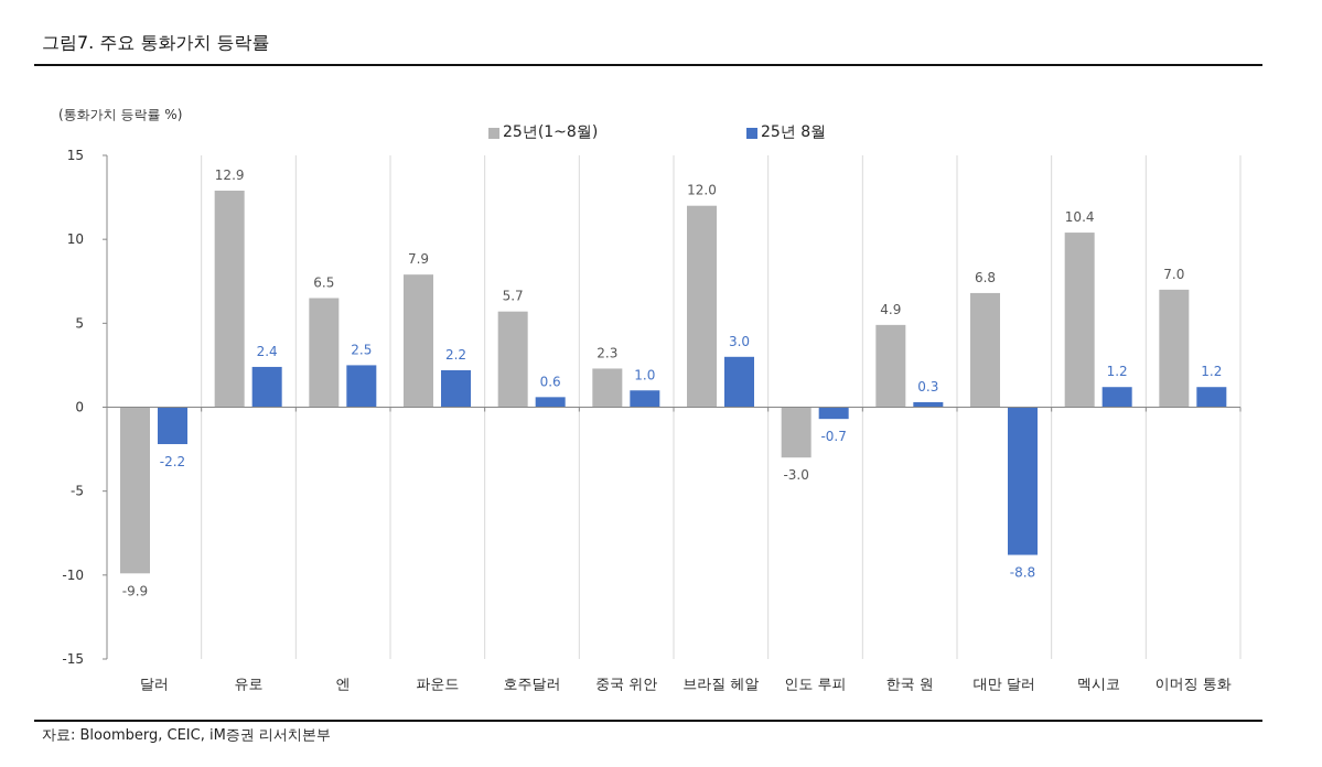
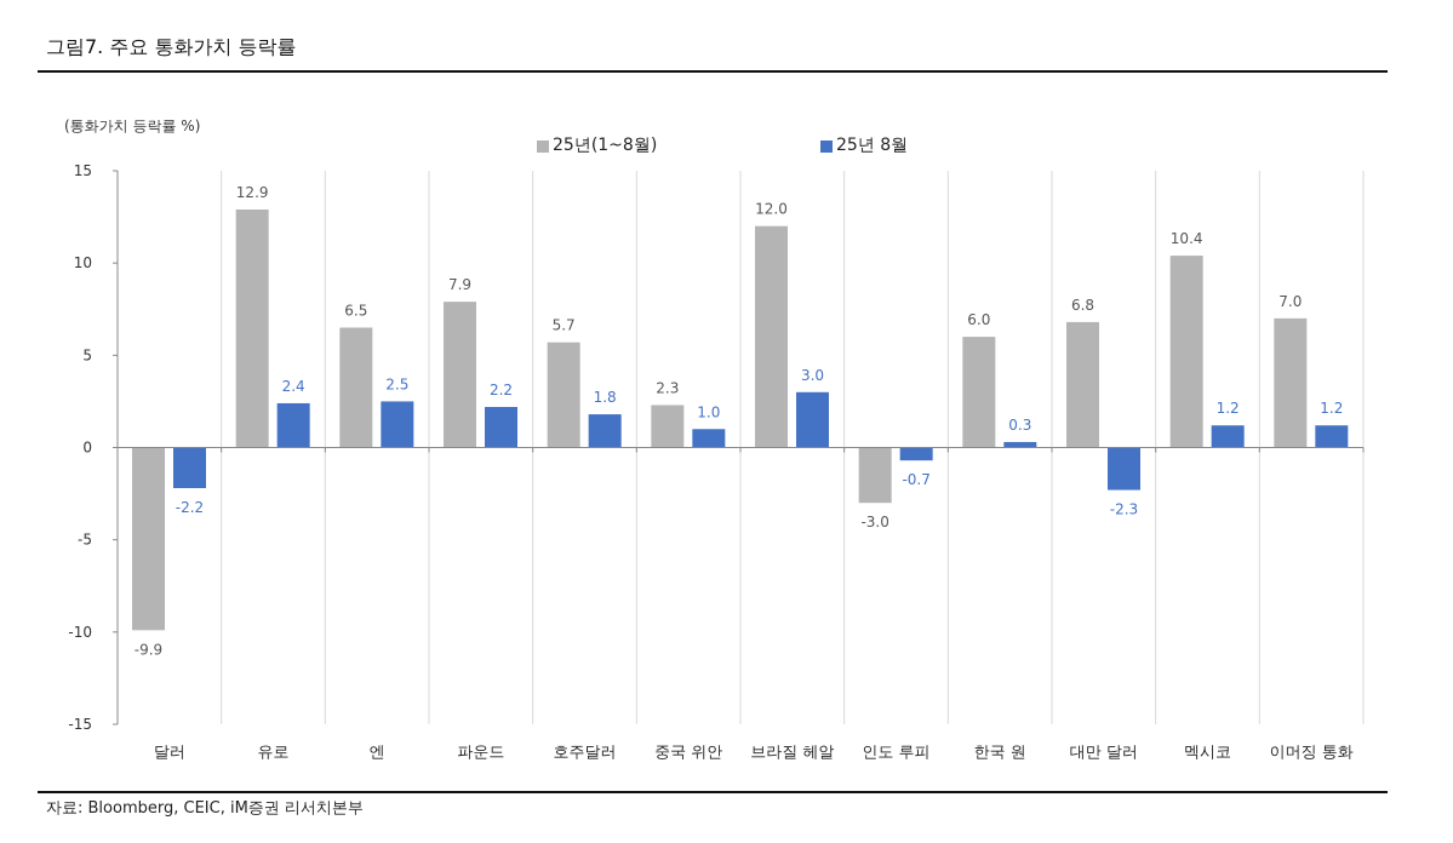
25년 8월/호주달러: 0.6 -> 1.8
25년(1~8월)/한국 원: 4.9 -> 6.0
25년 8월/대만 달러: -8.8 -> -2.3
